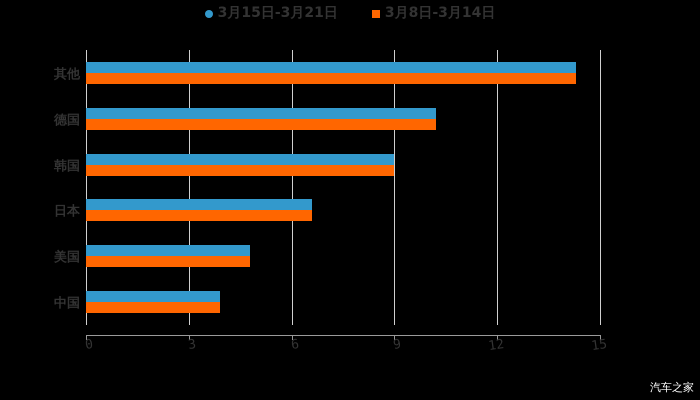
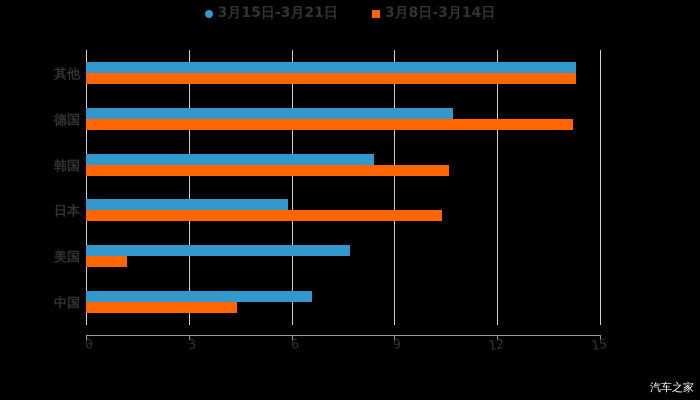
3月15日-3月21日/德国: 10.2 -> 10.7
3月8日-3月14日/德国: 10.2 -> 14.2
3月15日-3月21日/韩国: 9.0 -> 8.4
3月8日-3月14日/韩国: 9.0 -> 10.6
3月15日-3月21日/日本: 6.6 -> 5.9
3月8日-3月14日/日本: 6.6 -> 10.4
3月15日-3月21日/美国: 4.8 -> 7.7
3月8日-3月14日/美国: 4.8 -> 1.2
3月15日-3月21日/中国: 3.9 -> 6.6
3月8日-3月14日/中国: 3.9 -> 4.4
